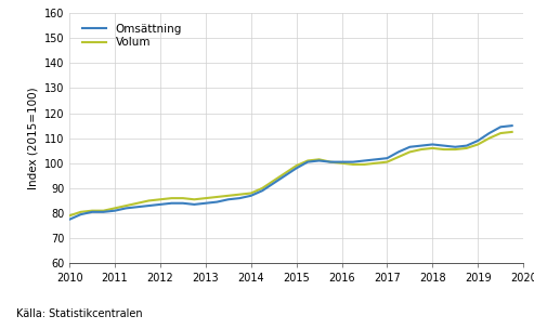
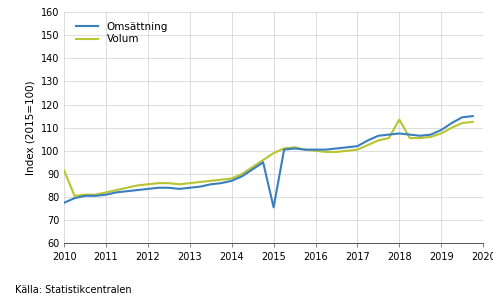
Volum/2010: 79.0 -> 91.5
Omsättning/2015: 98.0 -> 75.5
Volum/2018: 106.0 -> 113.5
